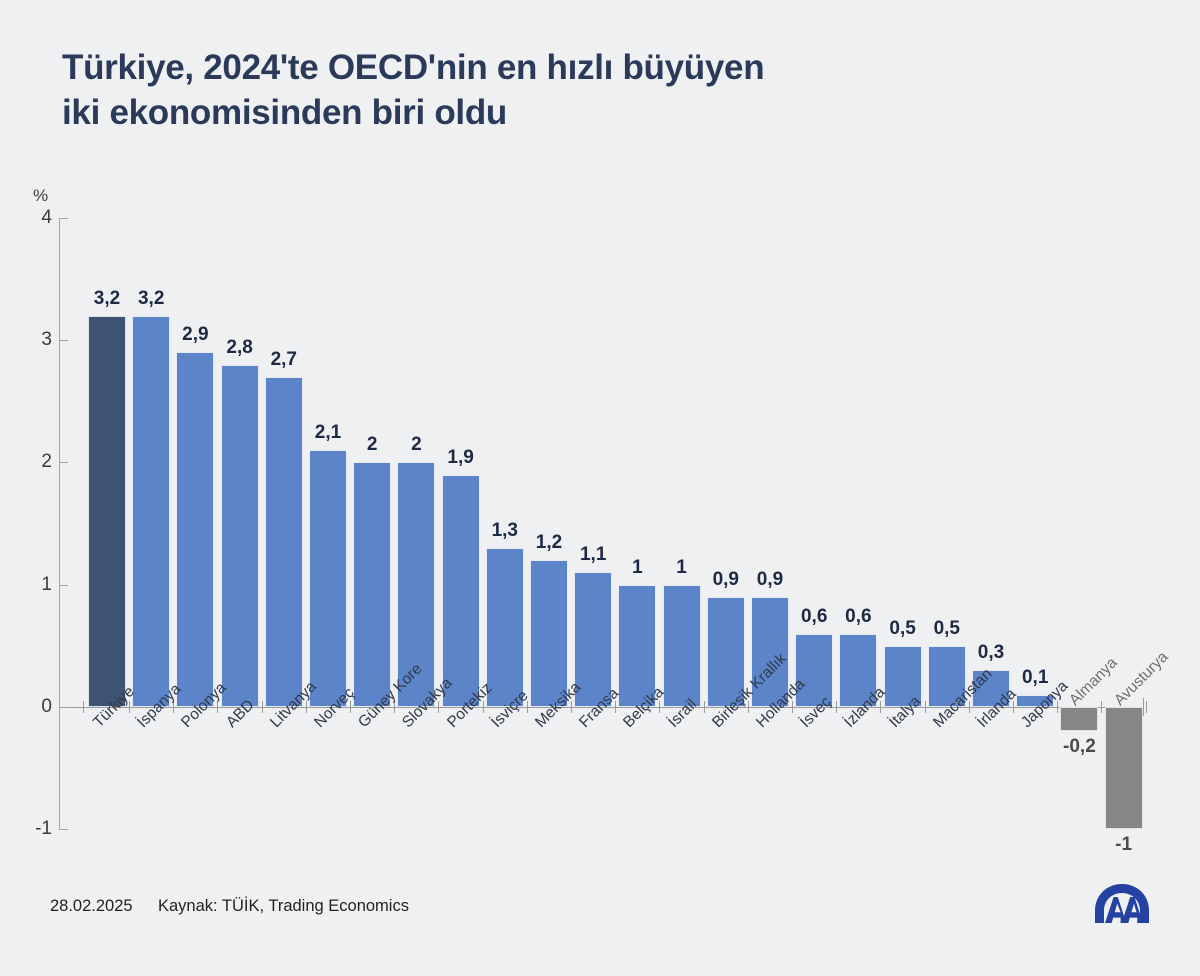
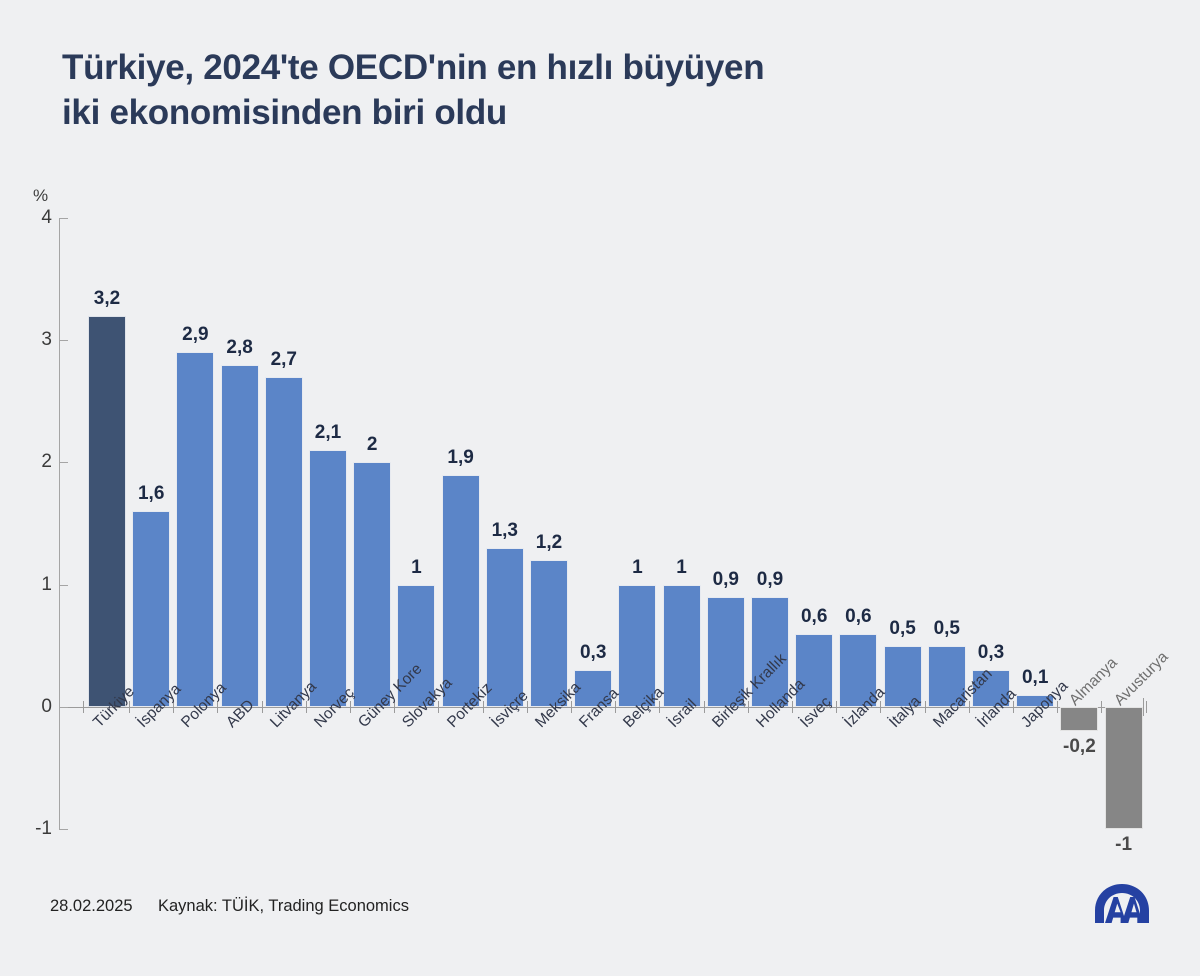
İspanya: 3,2 -> 1,6
Slovakya: 2 -> 1
Fransa: 1,1 -> 0,3
